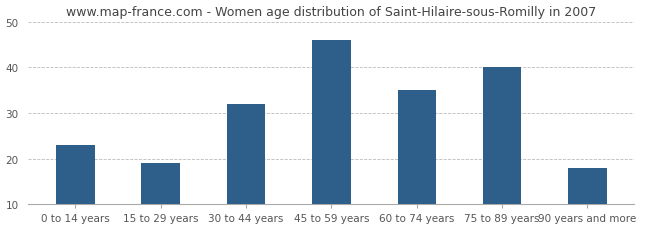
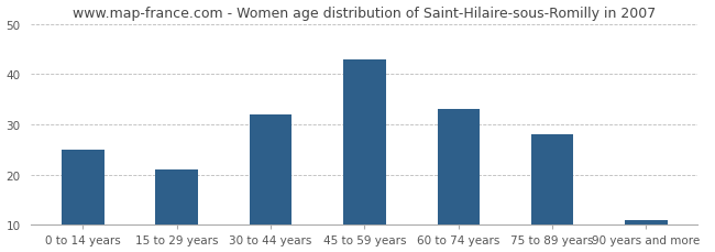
0 to 14 years: 23 -> 25
15 to 29 years: 19 -> 21
45 to 59 years: 46 -> 43
60 to 74 years: 35 -> 33
75 to 89 years: 40 -> 28
90 years and more: 18 -> 11
